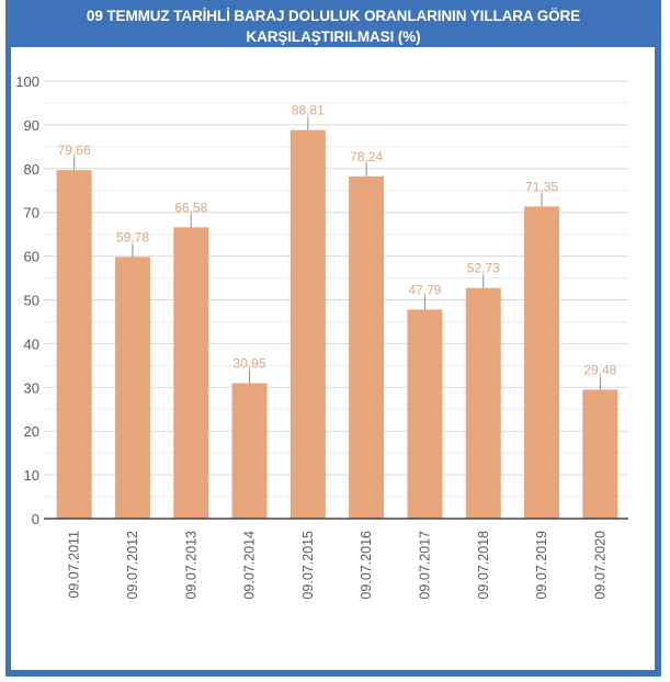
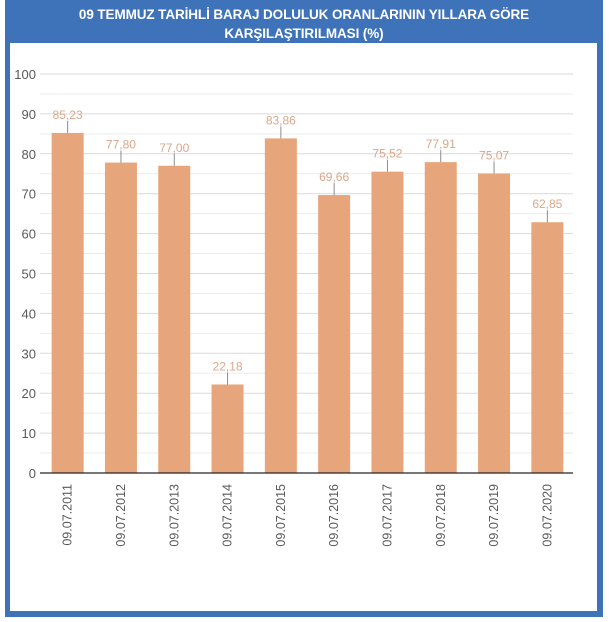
09.07.2011: 79,66 -> 85,23
09.07.2012: 59,78 -> 77,80
09.07.2013: 66,58 -> 77,00
09.07.2014: 30,95 -> 22,18
09.07.2015: 88,81 -> 83,86
09.07.2016: 78,24 -> 69,66
09.07.2017: 47,79 -> 75,52
09.07.2018: 52,73 -> 77,91
09.07.2019: 71,35 -> 75,07
09.07.2020: 29,48 -> 62,85
